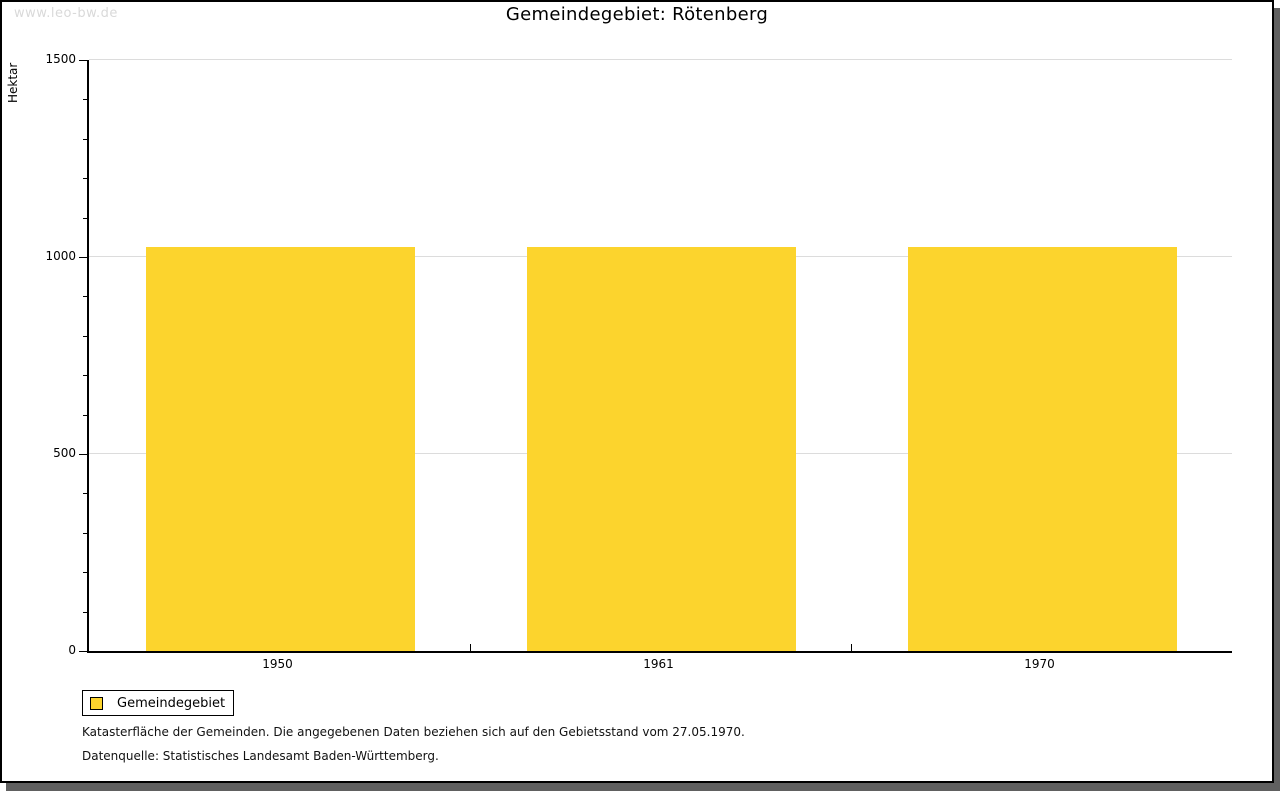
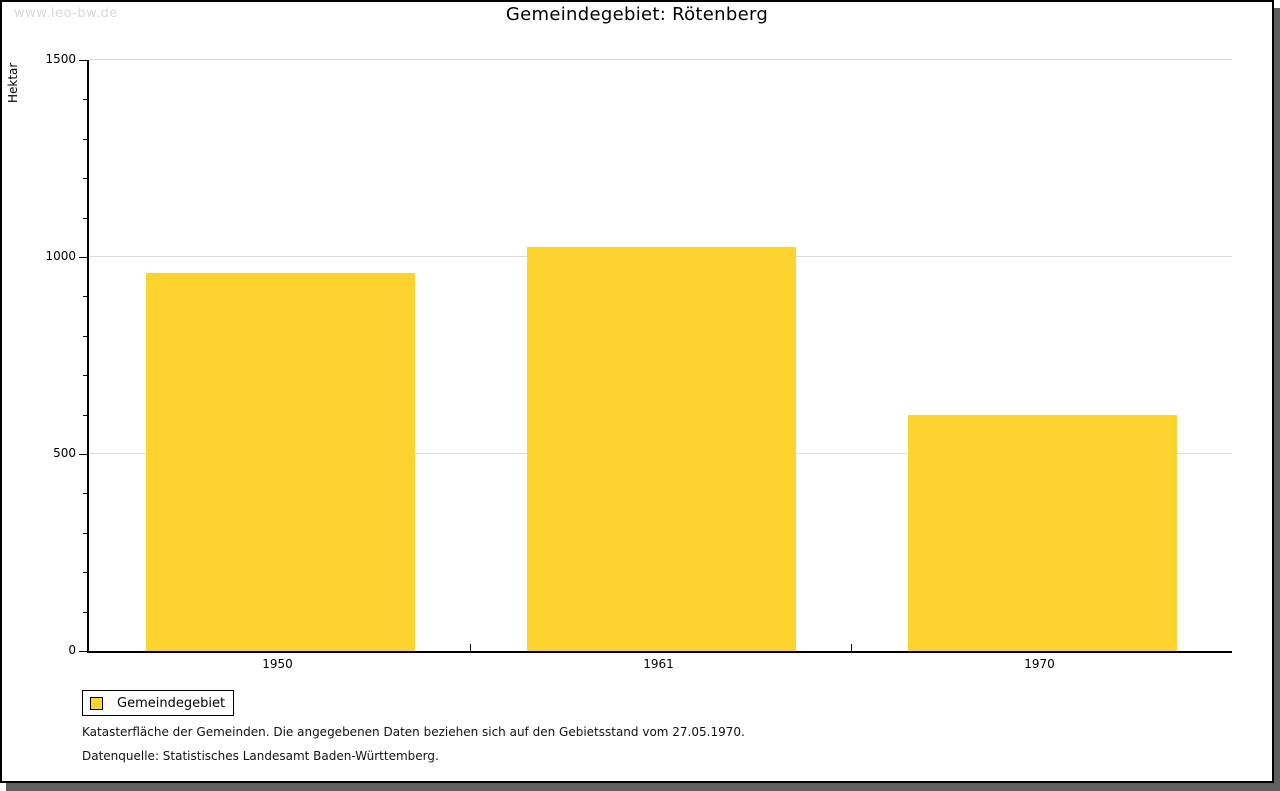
1950: 1020 -> 960
1970: 1020 -> 600
